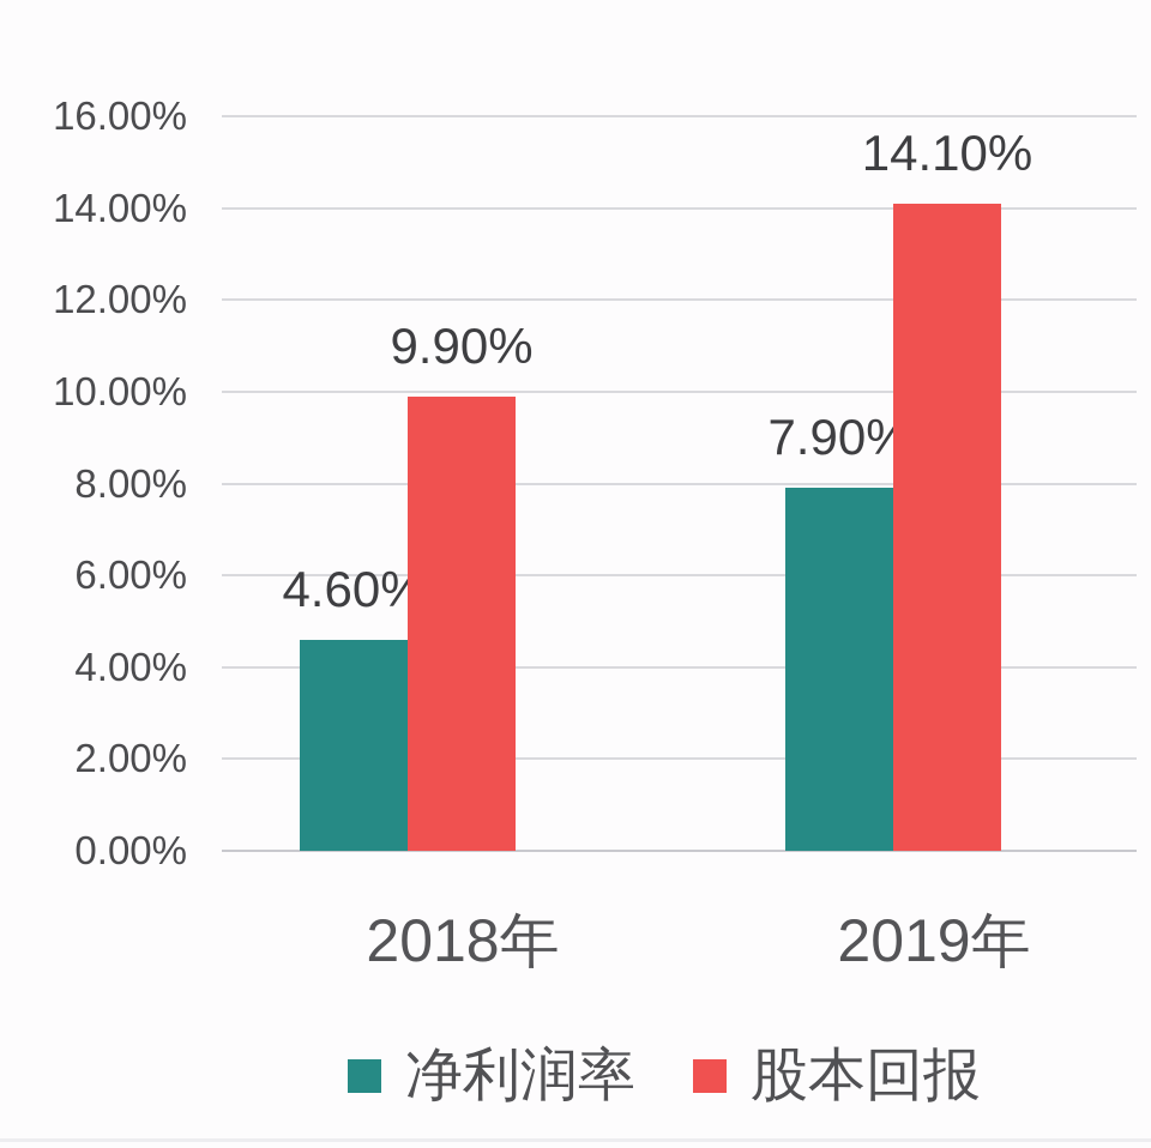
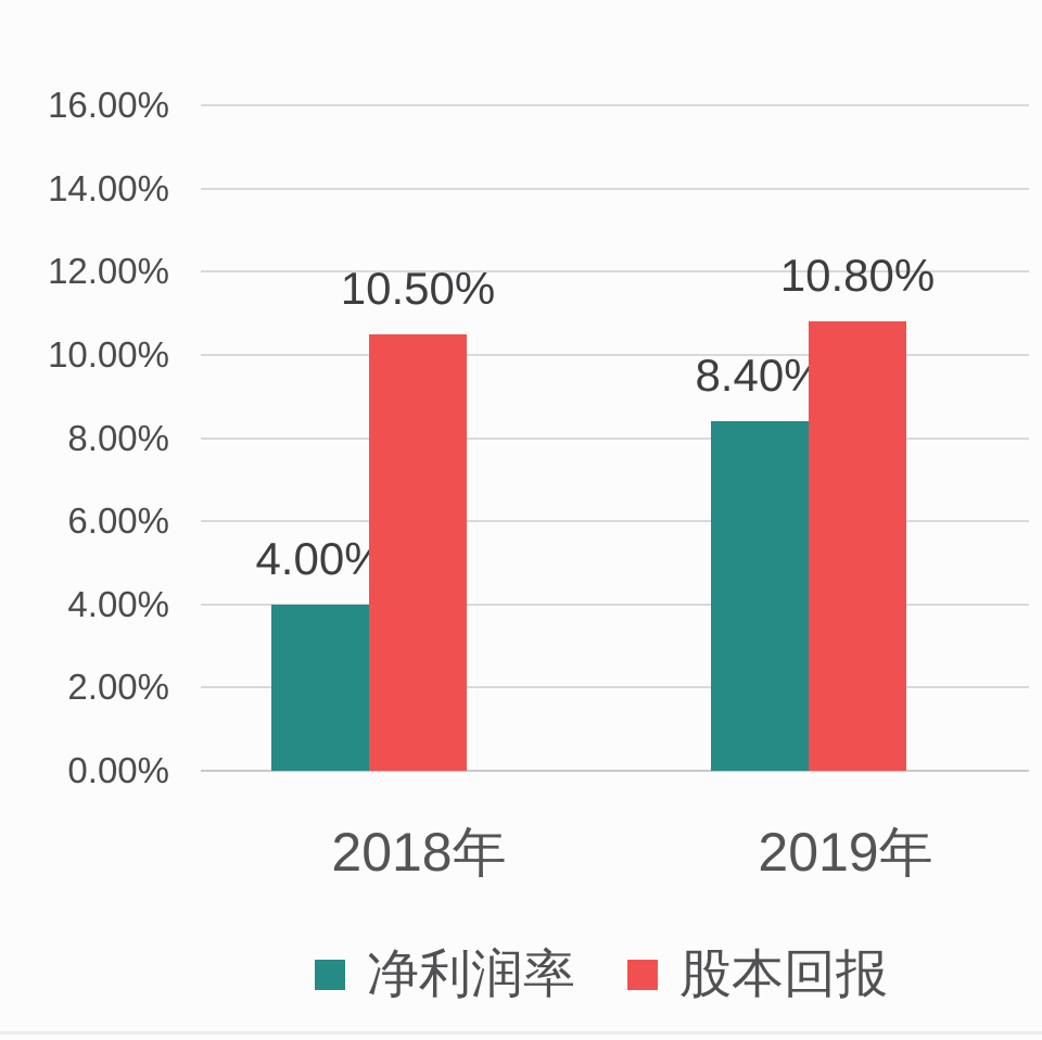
净利润率/2018年: 4.60% -> 4.00%
股本回报/2018年: 9.90% -> 10.50%
净利润率/2019年: 7.90% -> 8.40%
股本回报/2019年: 14.10% -> 10.80%
